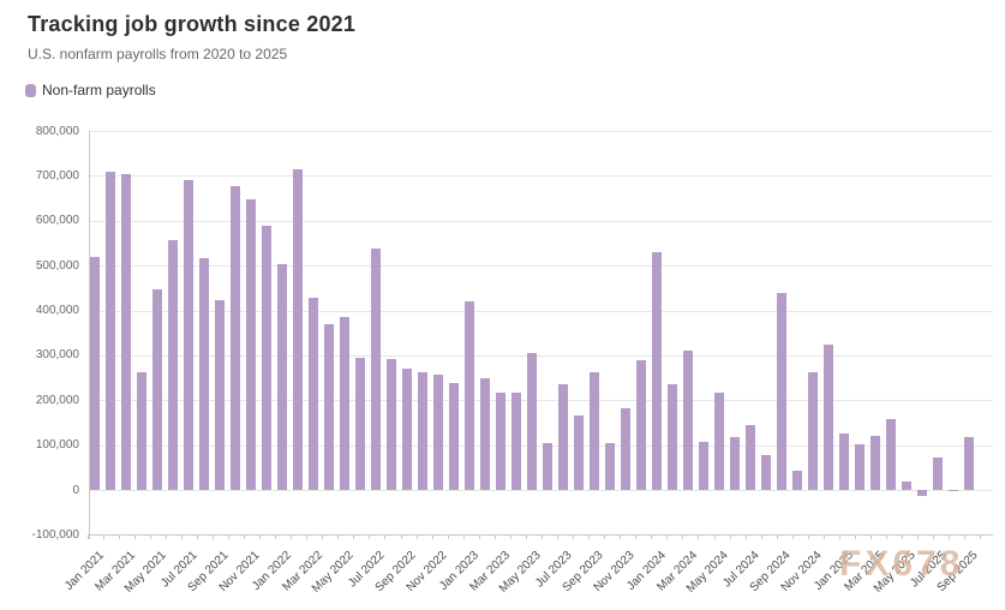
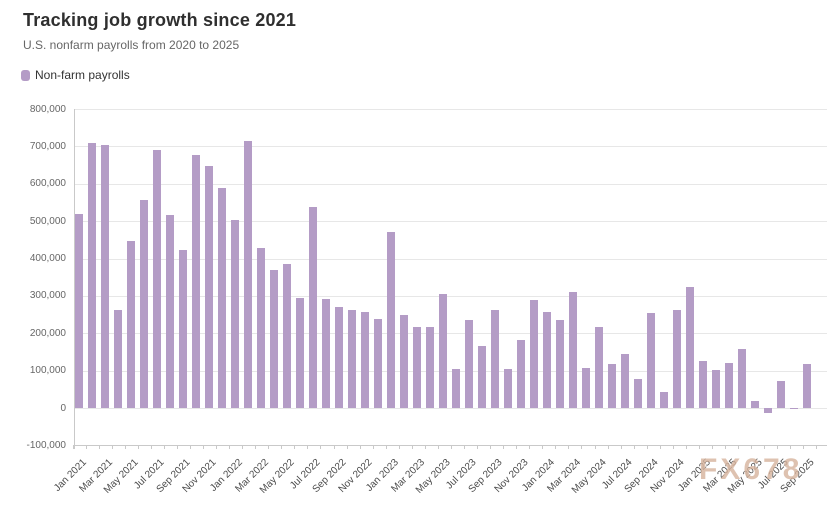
Jan 2023: 420000 -> 470000
Jan 2024: 530000 -> 260000
Sep 2024: 440000 -> 260000
